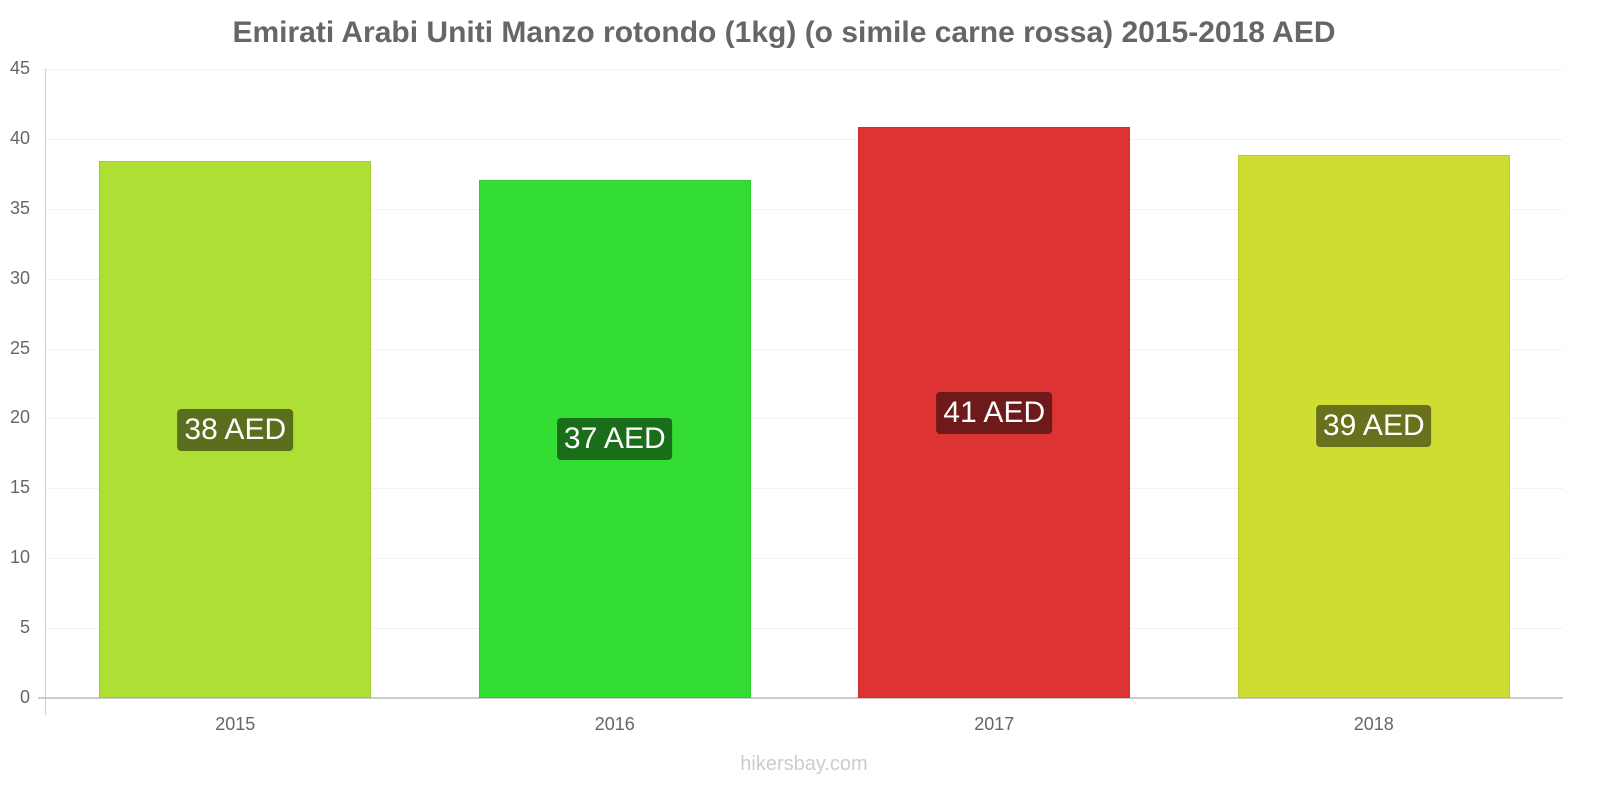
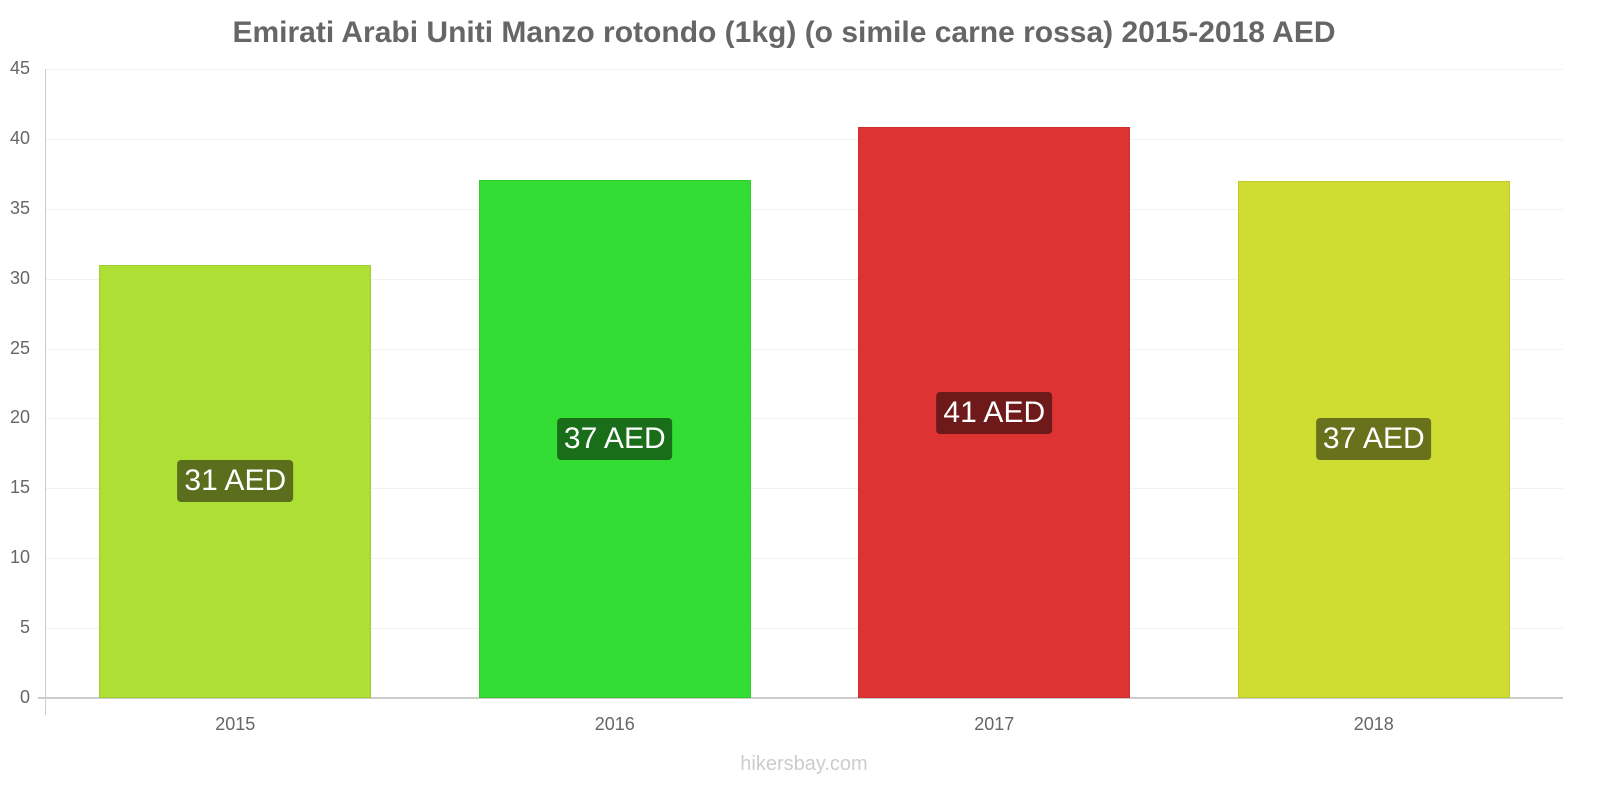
2015: 38 -> 31
2018: 39 -> 37
